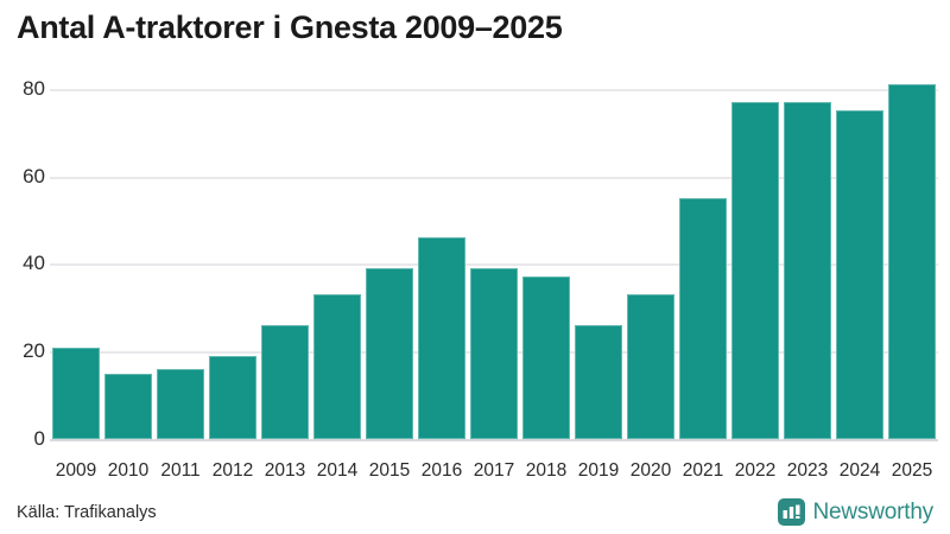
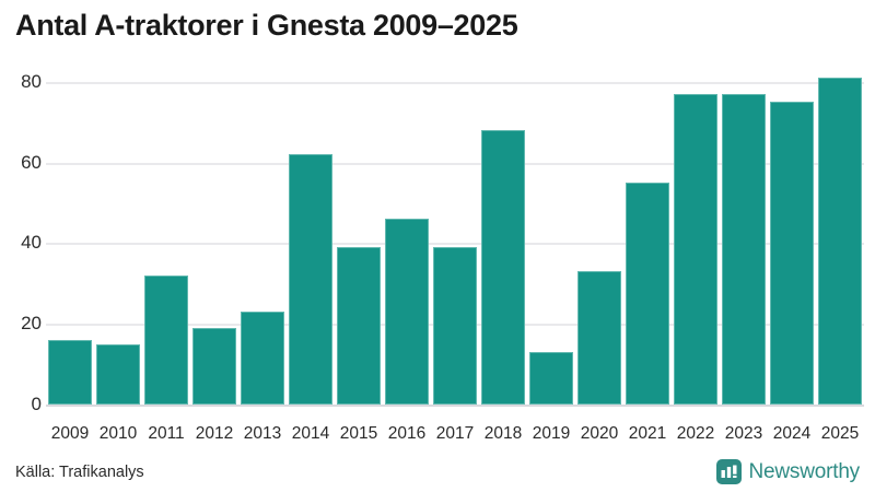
2009: 21 -> 16
2011: 16 -> 32
2013: 26 -> 23
2014: 33 -> 62
2018: 37 -> 68
2019: 26 -> 13
